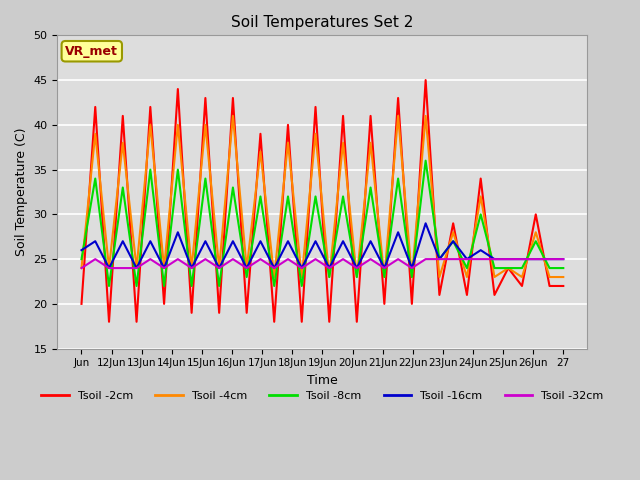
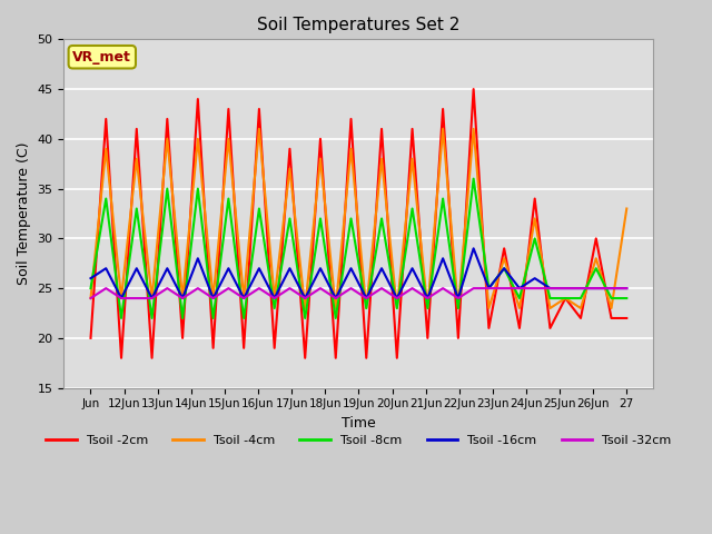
Tsoil -4cm/27: 23 -> 33
